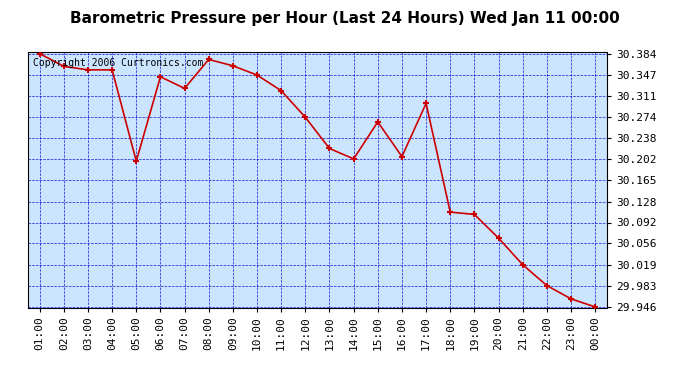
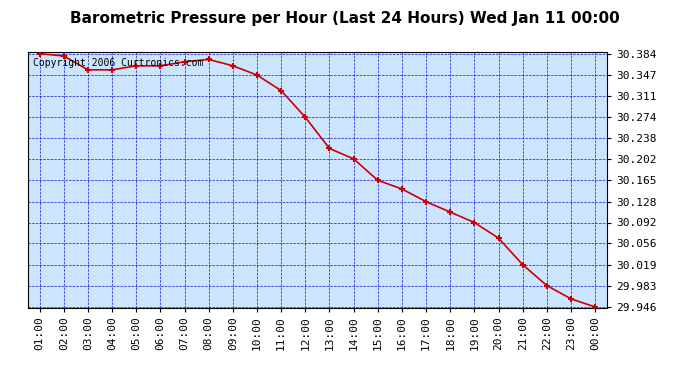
02:00: 30.362 -> 30.380
05:00: 30.198 -> 30.363
06:00: 30.344 -> 30.363
07:00: 30.324 -> 30.370
15:00: 30.266 -> 30.165
16:00: 30.206 -> 30.150
17:00: 30.298 -> 30.128
19:00: 30.106 -> 30.092
